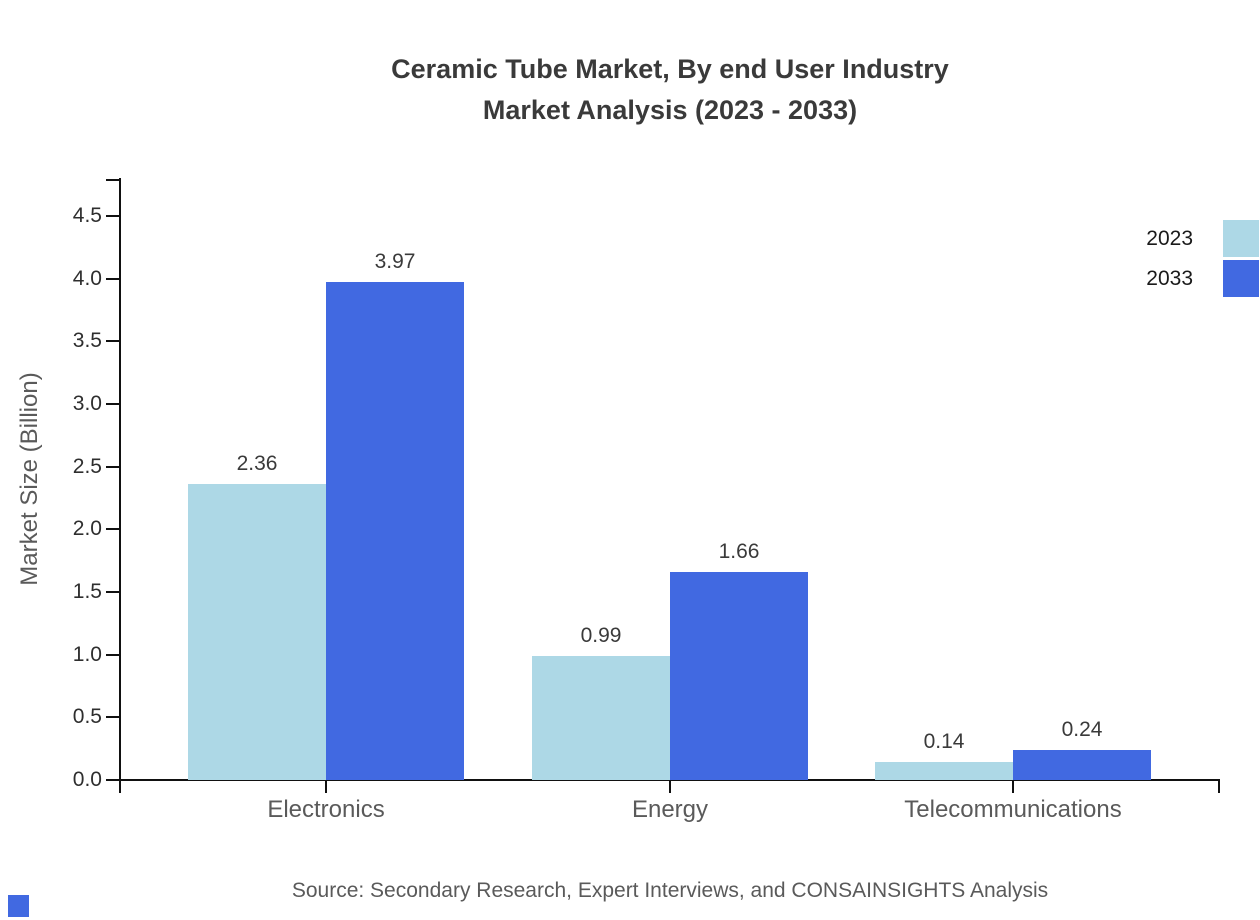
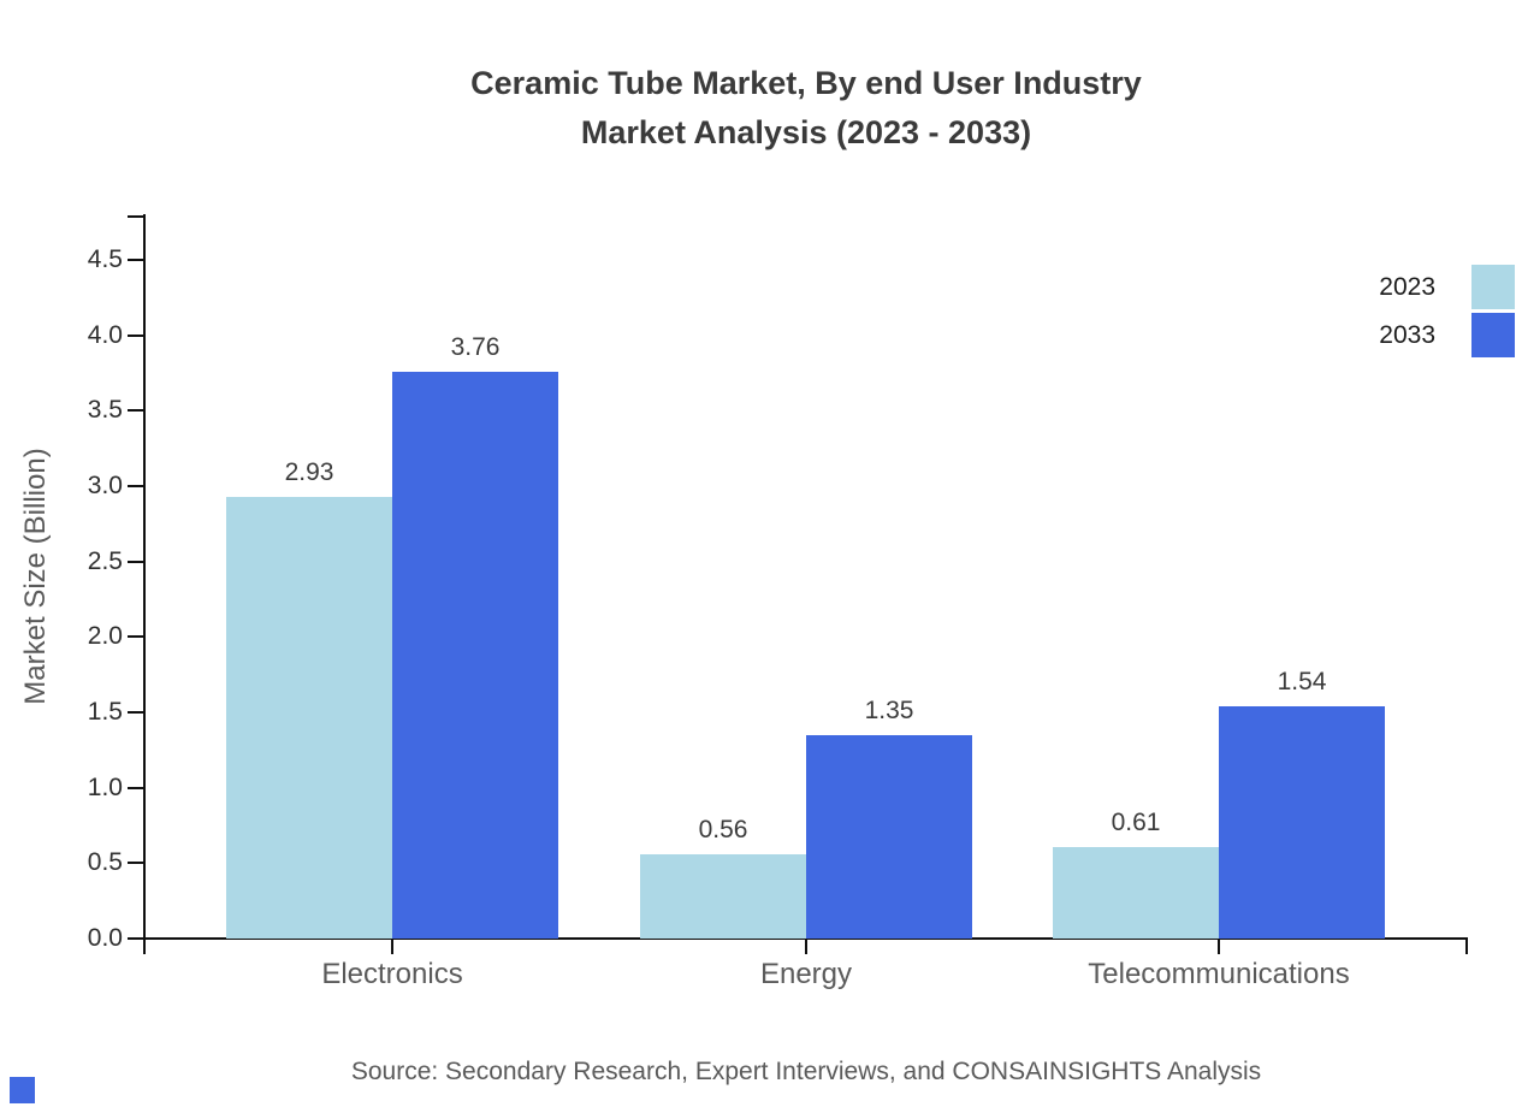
2023/Electronics: 2.36 -> 2.93
2033/Electronics: 3.97 -> 3.76
2023/Energy: 0.99 -> 0.56
2033/Energy: 1.66 -> 1.35
2023/Telecommunications: 0.14 -> 0.61
2033/Telecommunications: 0.24 -> 1.54
